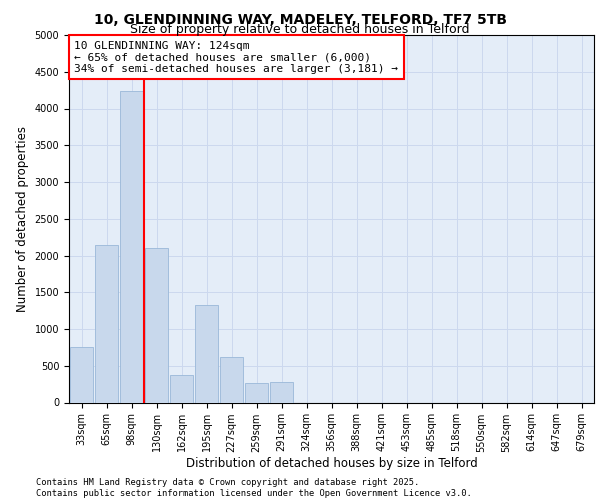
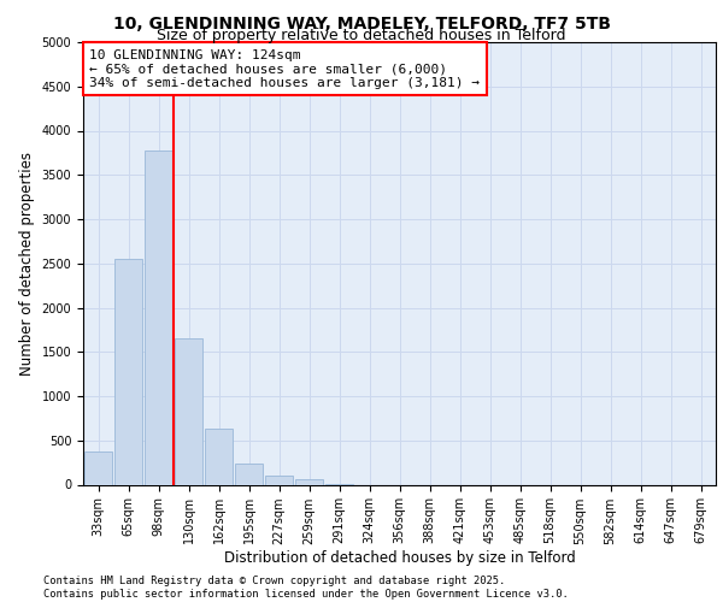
33sqm: 760 -> 380
65sqm: 2140 -> 2550
98sqm: 4240 -> 3780
130sqm: 2100 -> 1650
162sqm: 380 -> 630
195sqm: 1320 -> 240
227sqm: 620 -> 100
259sqm: 260 -> 60
291sqm: 280 -> 0
